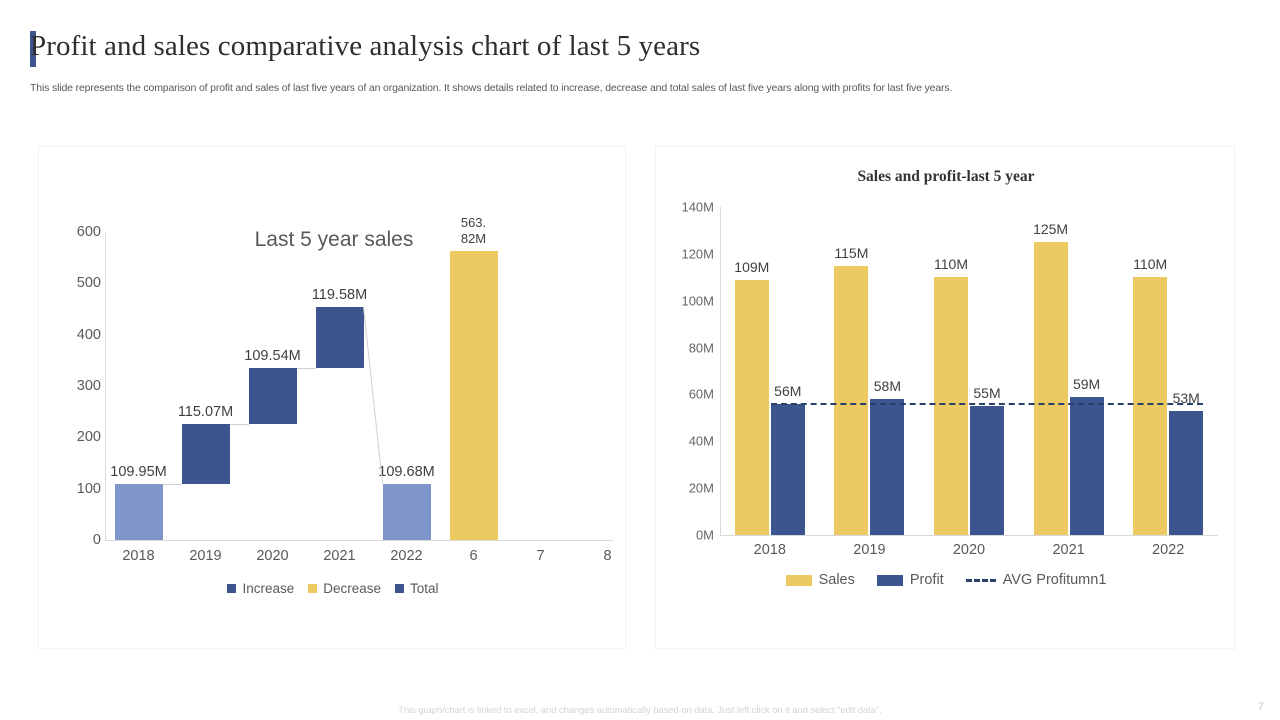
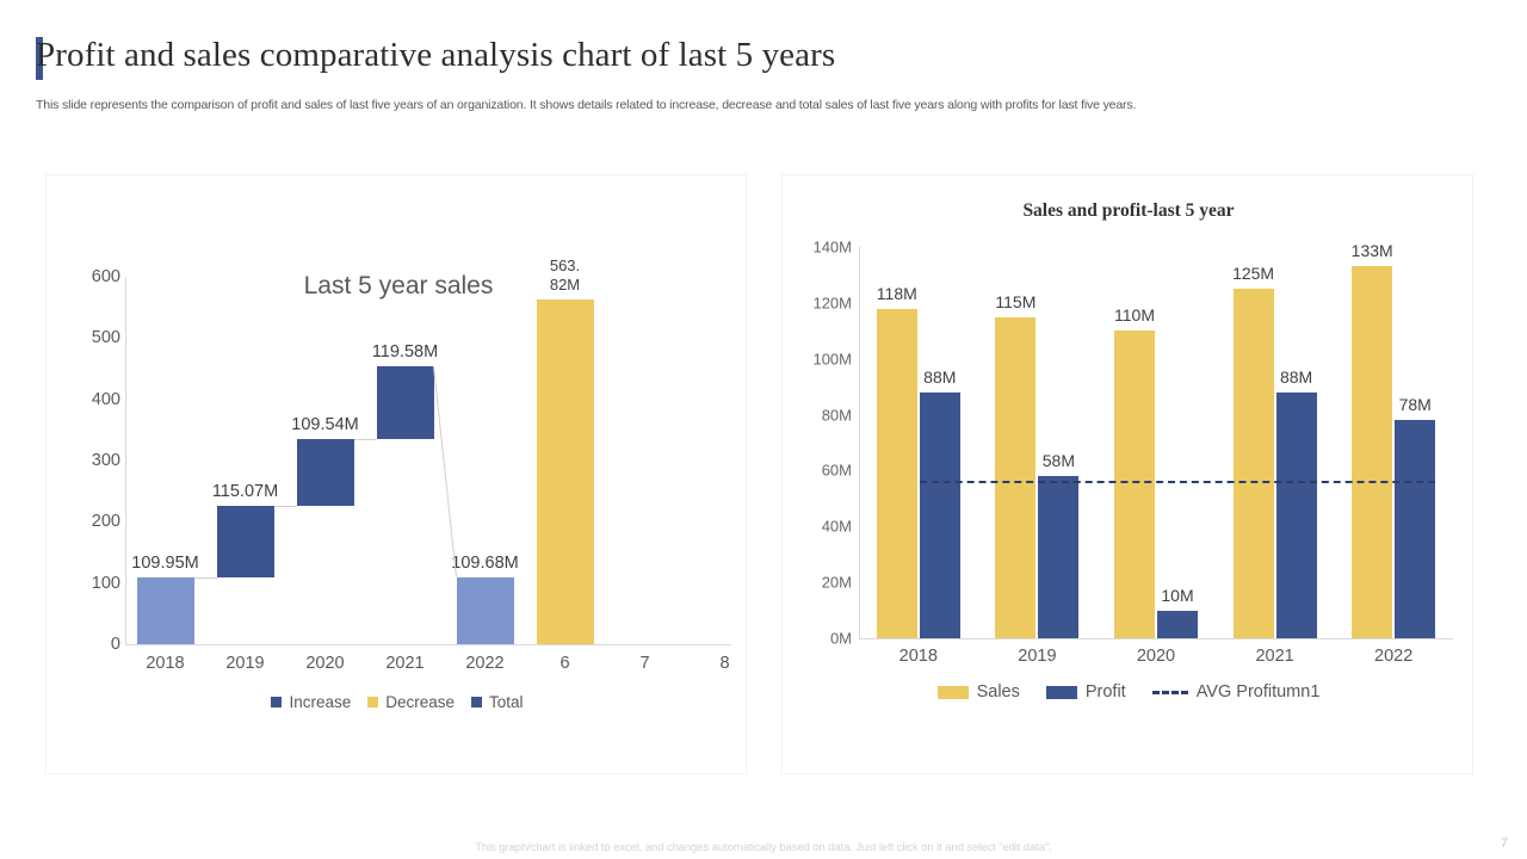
Sales and profit-last 5 year/Sales/2018: 109M -> 118M
Sales and profit-last 5 year/Profit/2018: 56M -> 88M
Sales and profit-last 5 year/Profit/2020: 55M -> 10M
Sales and profit-last 5 year/Profit/2021: 59M -> 88M
Sales and profit-last 5 year/Sales/2022: 110M -> 133M
Sales and profit-last 5 year/Profit/2022: 53M -> 78M
